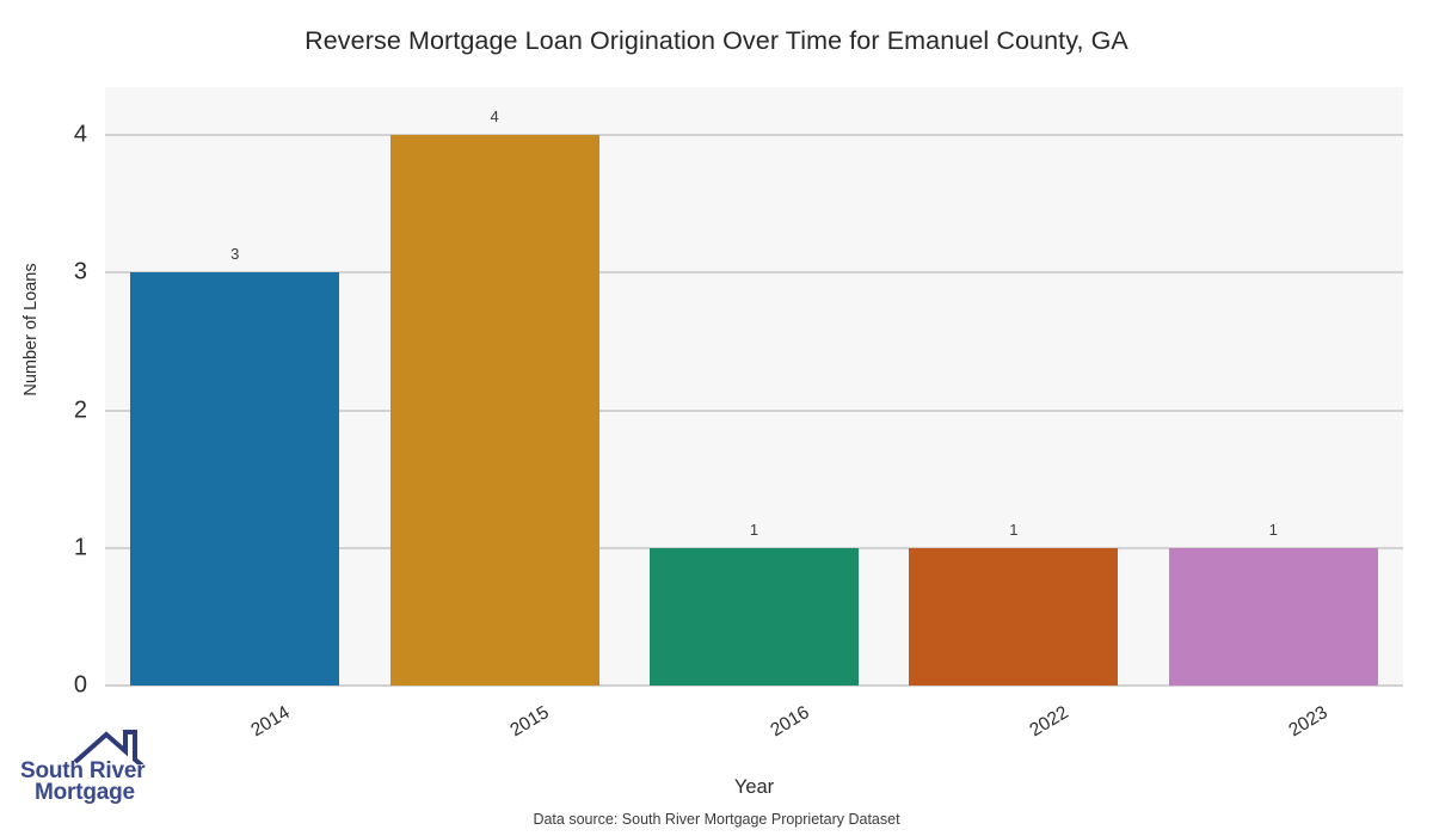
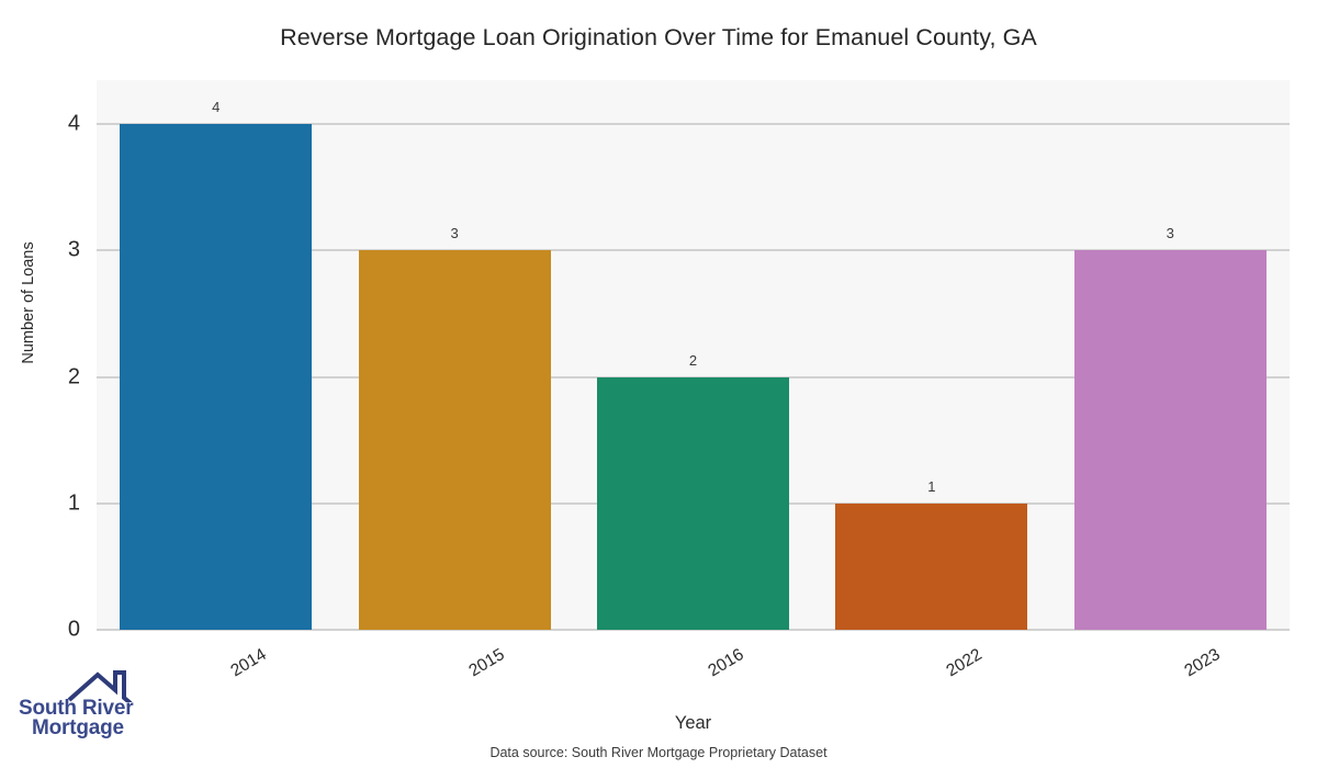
2014: 3 -> 4
2015: 4 -> 3
2016: 1 -> 2
2023: 1 -> 3
